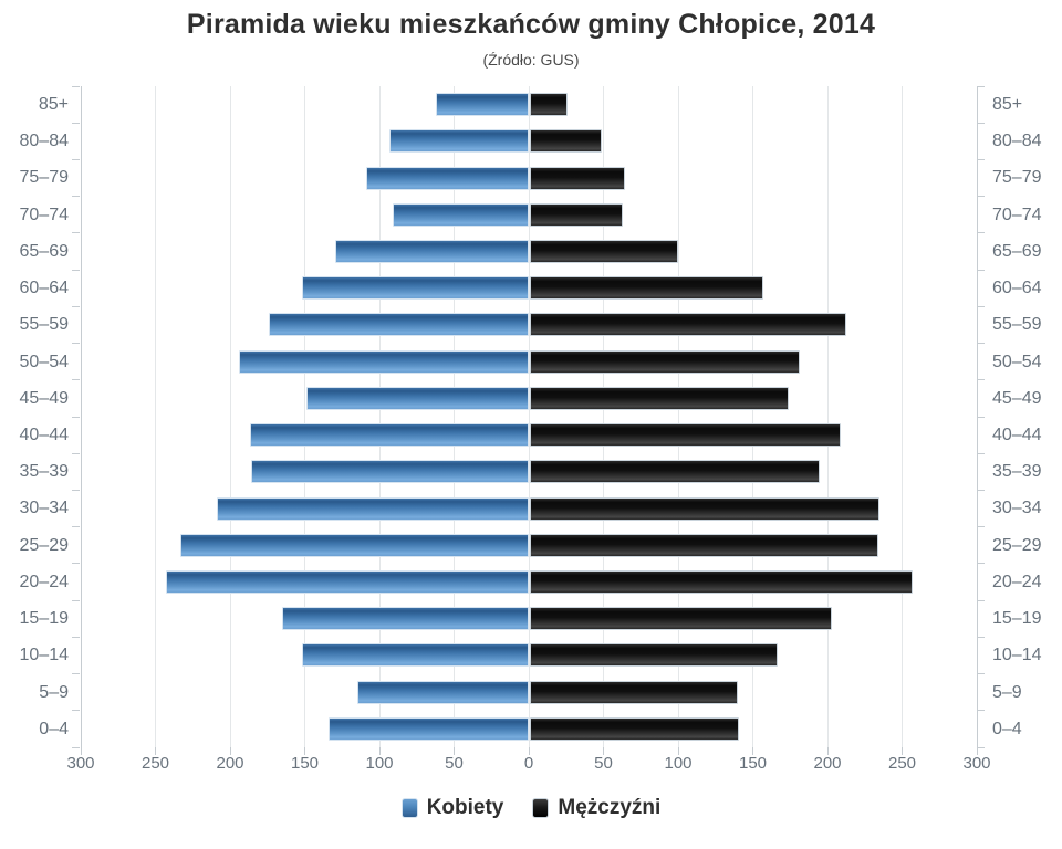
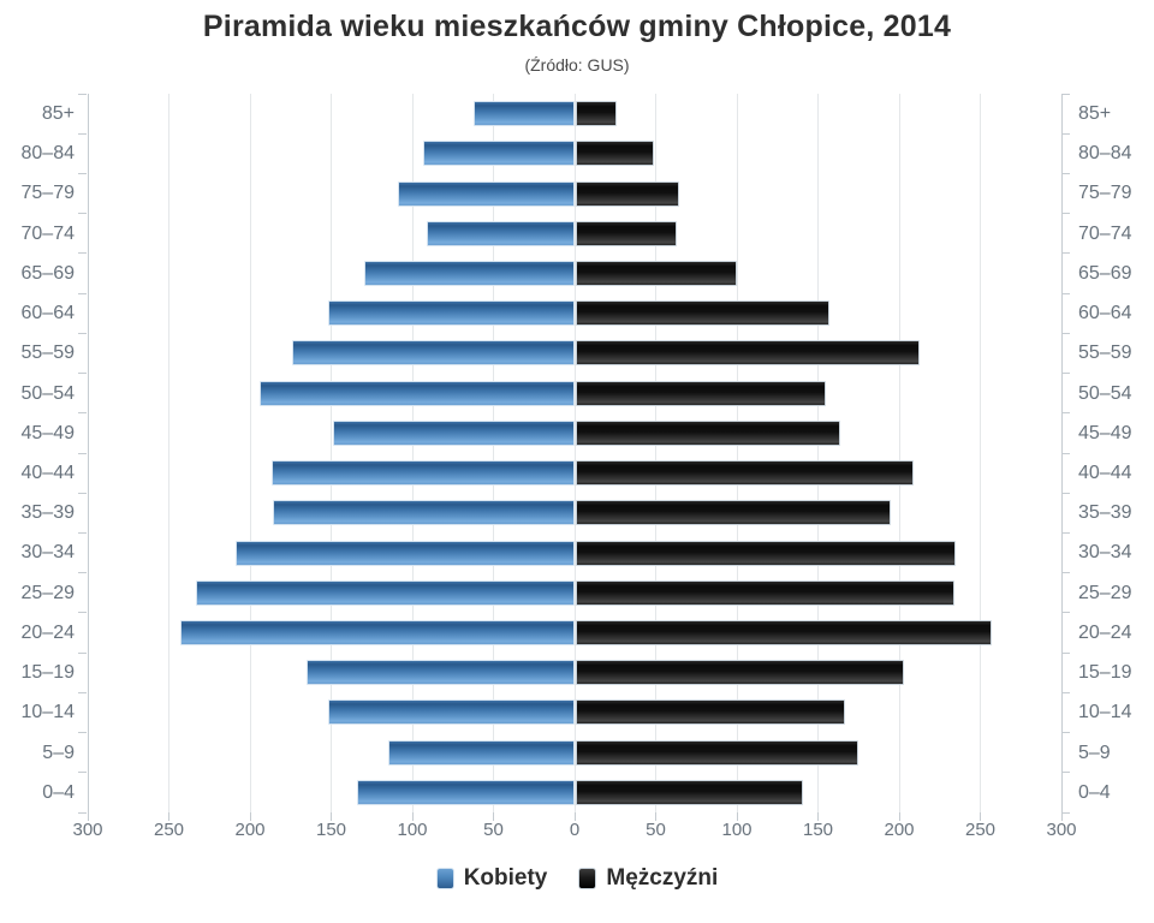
Mężczyźni/50–54: 181 -> 154
Mężczyźni/45–49: 173 -> 163
Mężczyźni/5–9: 139 -> 174
